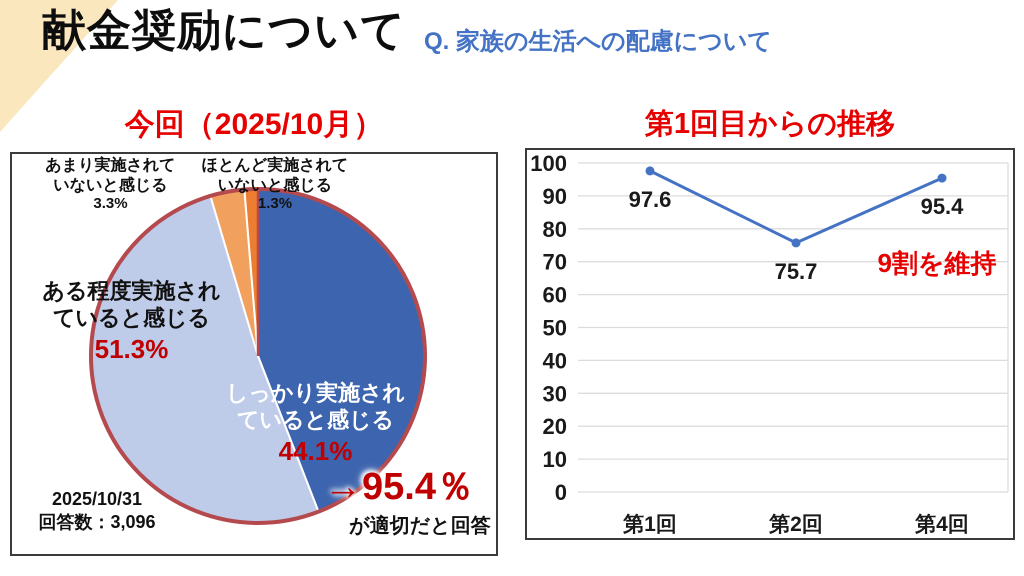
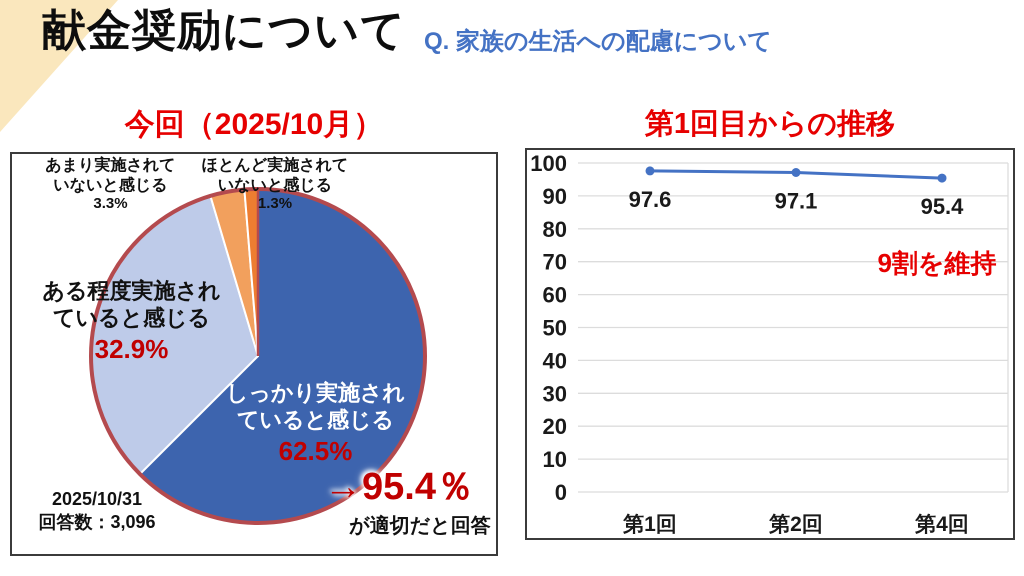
今回（2025/10月）/しっかり実施され ていると感じる: 44.1% -> 62.5%
今回（2025/10月）/ある程度実施され ていると感じる: 51.3% -> 32.9%
第1回目からの推移/第2回: 75.7 -> 97.1
